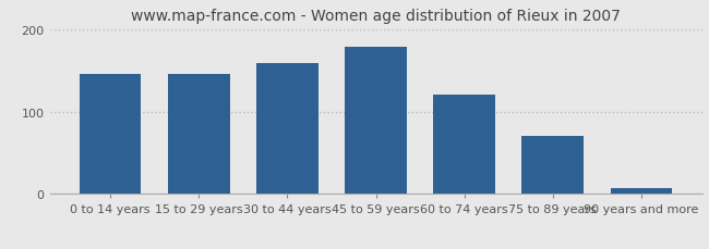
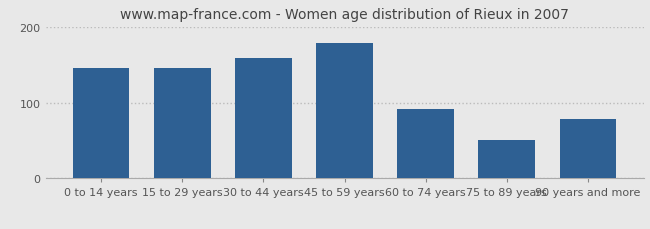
60 to 74 years: 120 -> 92
75 to 89 years: 70 -> 50
90 years and more: 7 -> 78
